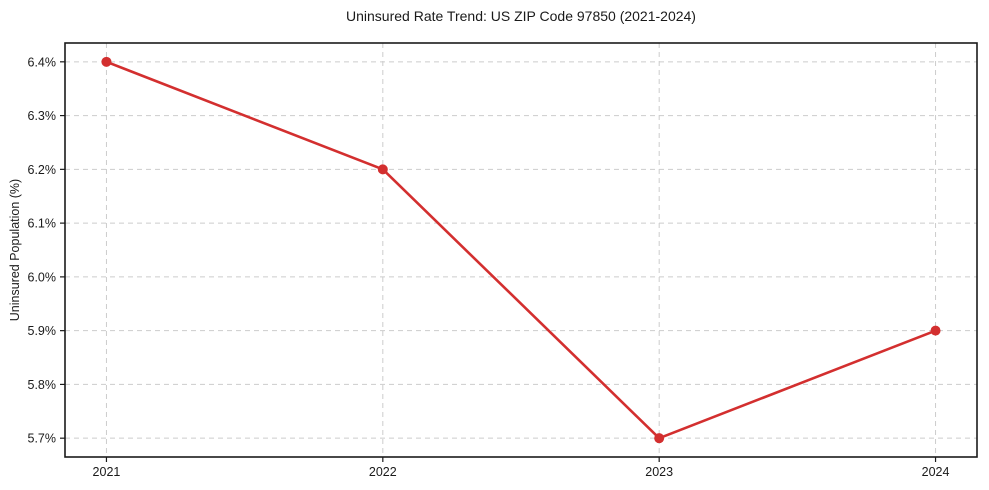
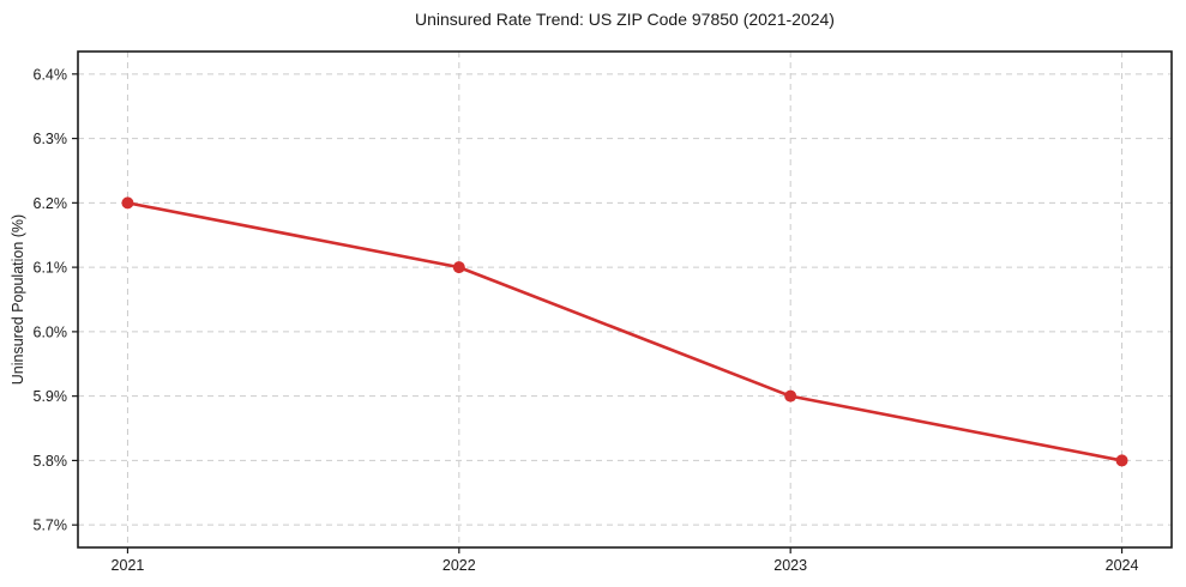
2021: 6.4% -> 6.2%
2022: 6.2% -> 6.1%
2023: 5.7% -> 5.9%
2024: 5.9% -> 5.8%
